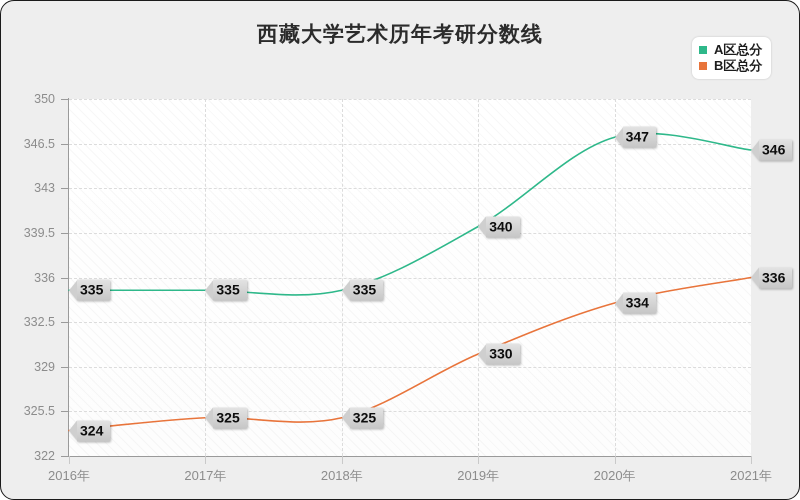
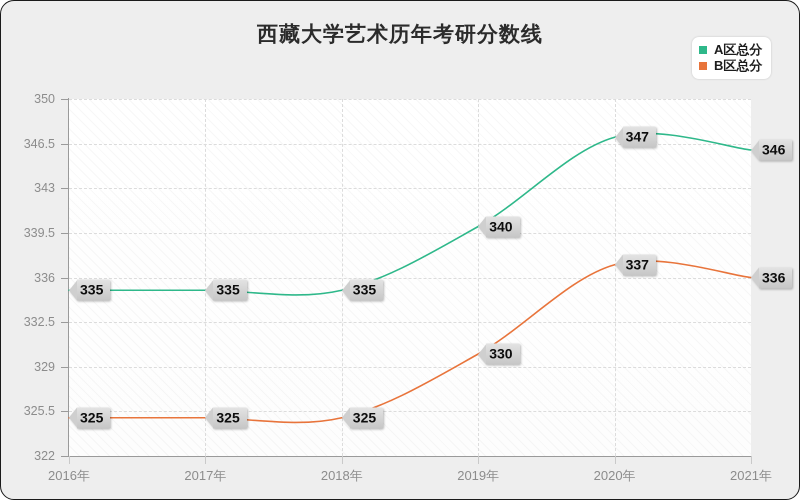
B区总分/2016年: 324 -> 325
B区总分/2020年: 334 -> 337
